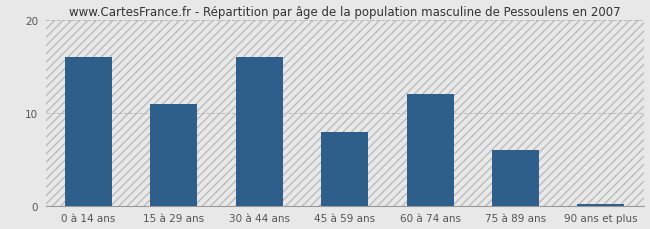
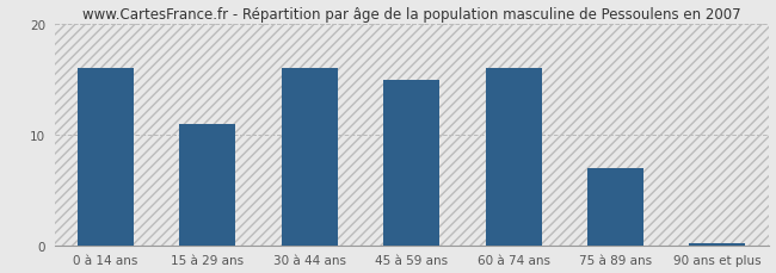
45 à 59 ans: 8.0 -> 15.0
60 à 74 ans: 12.0 -> 16.0
75 à 89 ans: 6.0 -> 7.0
